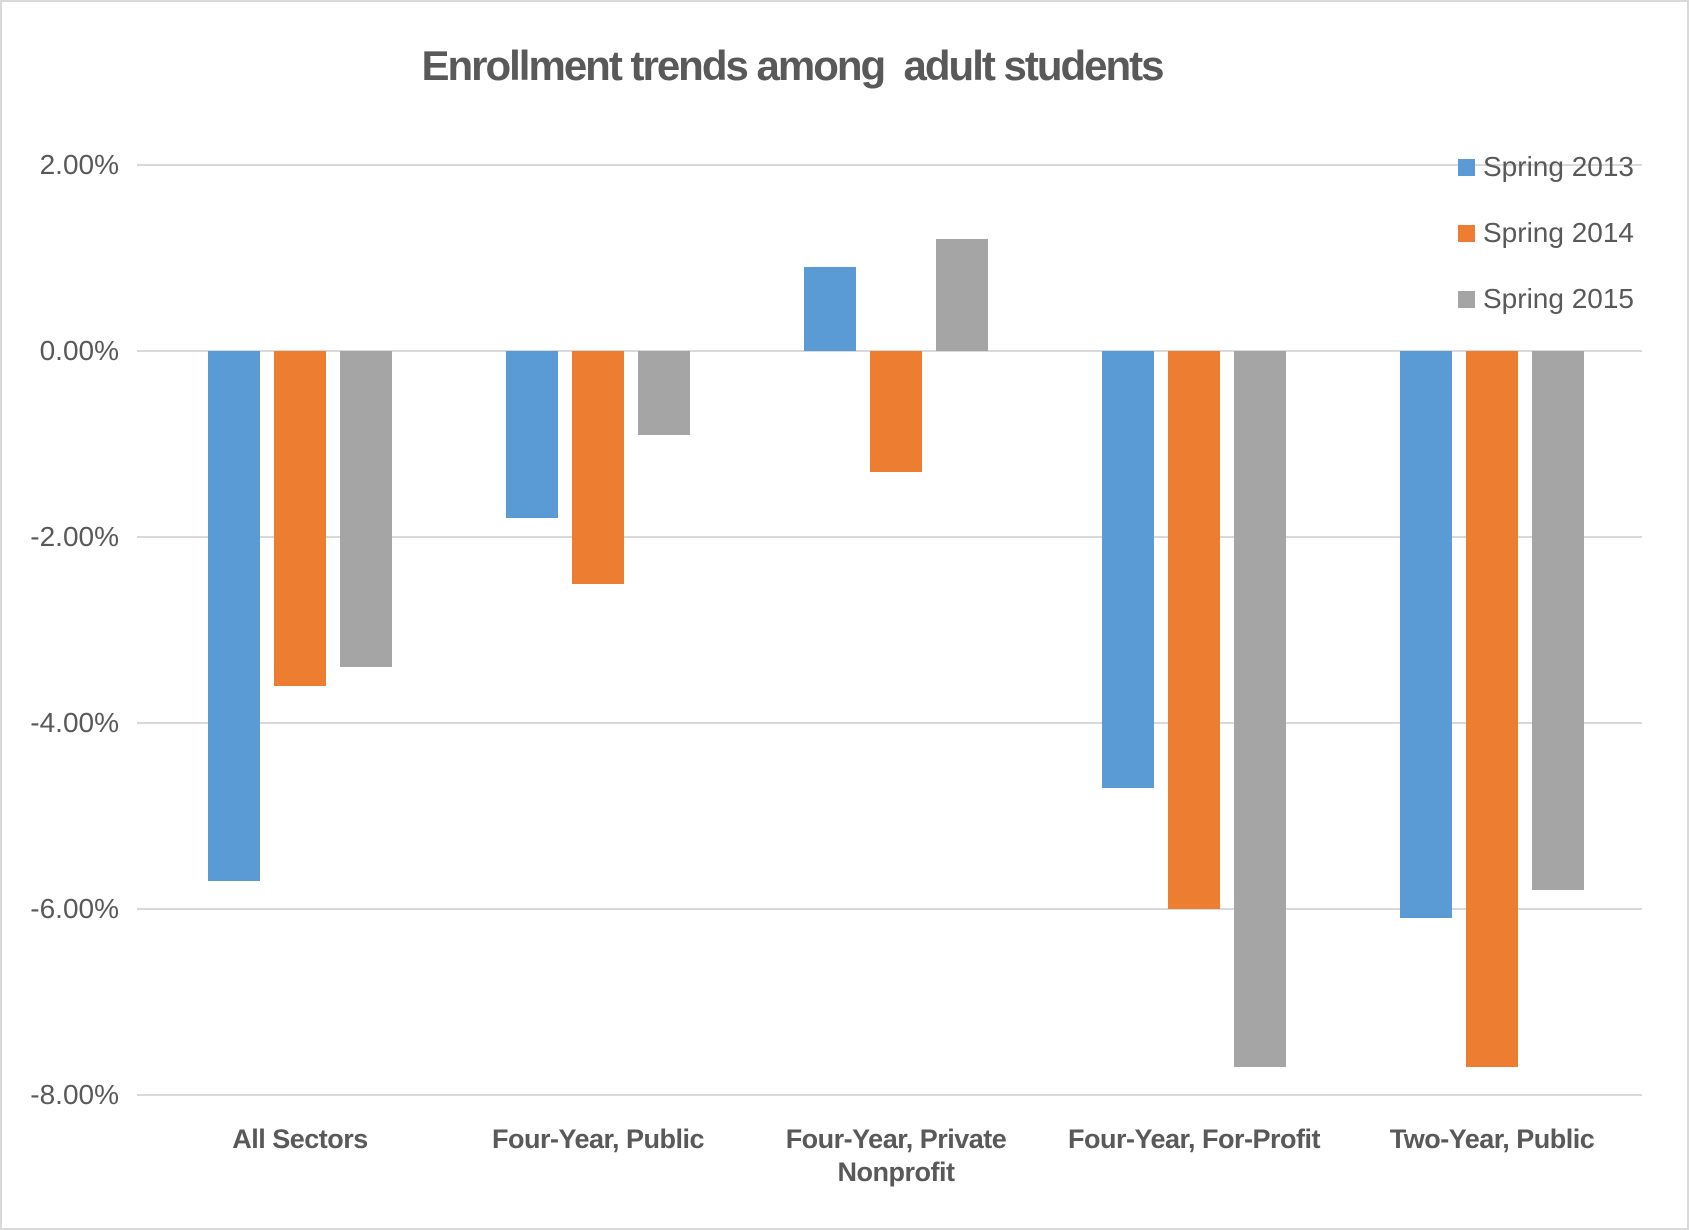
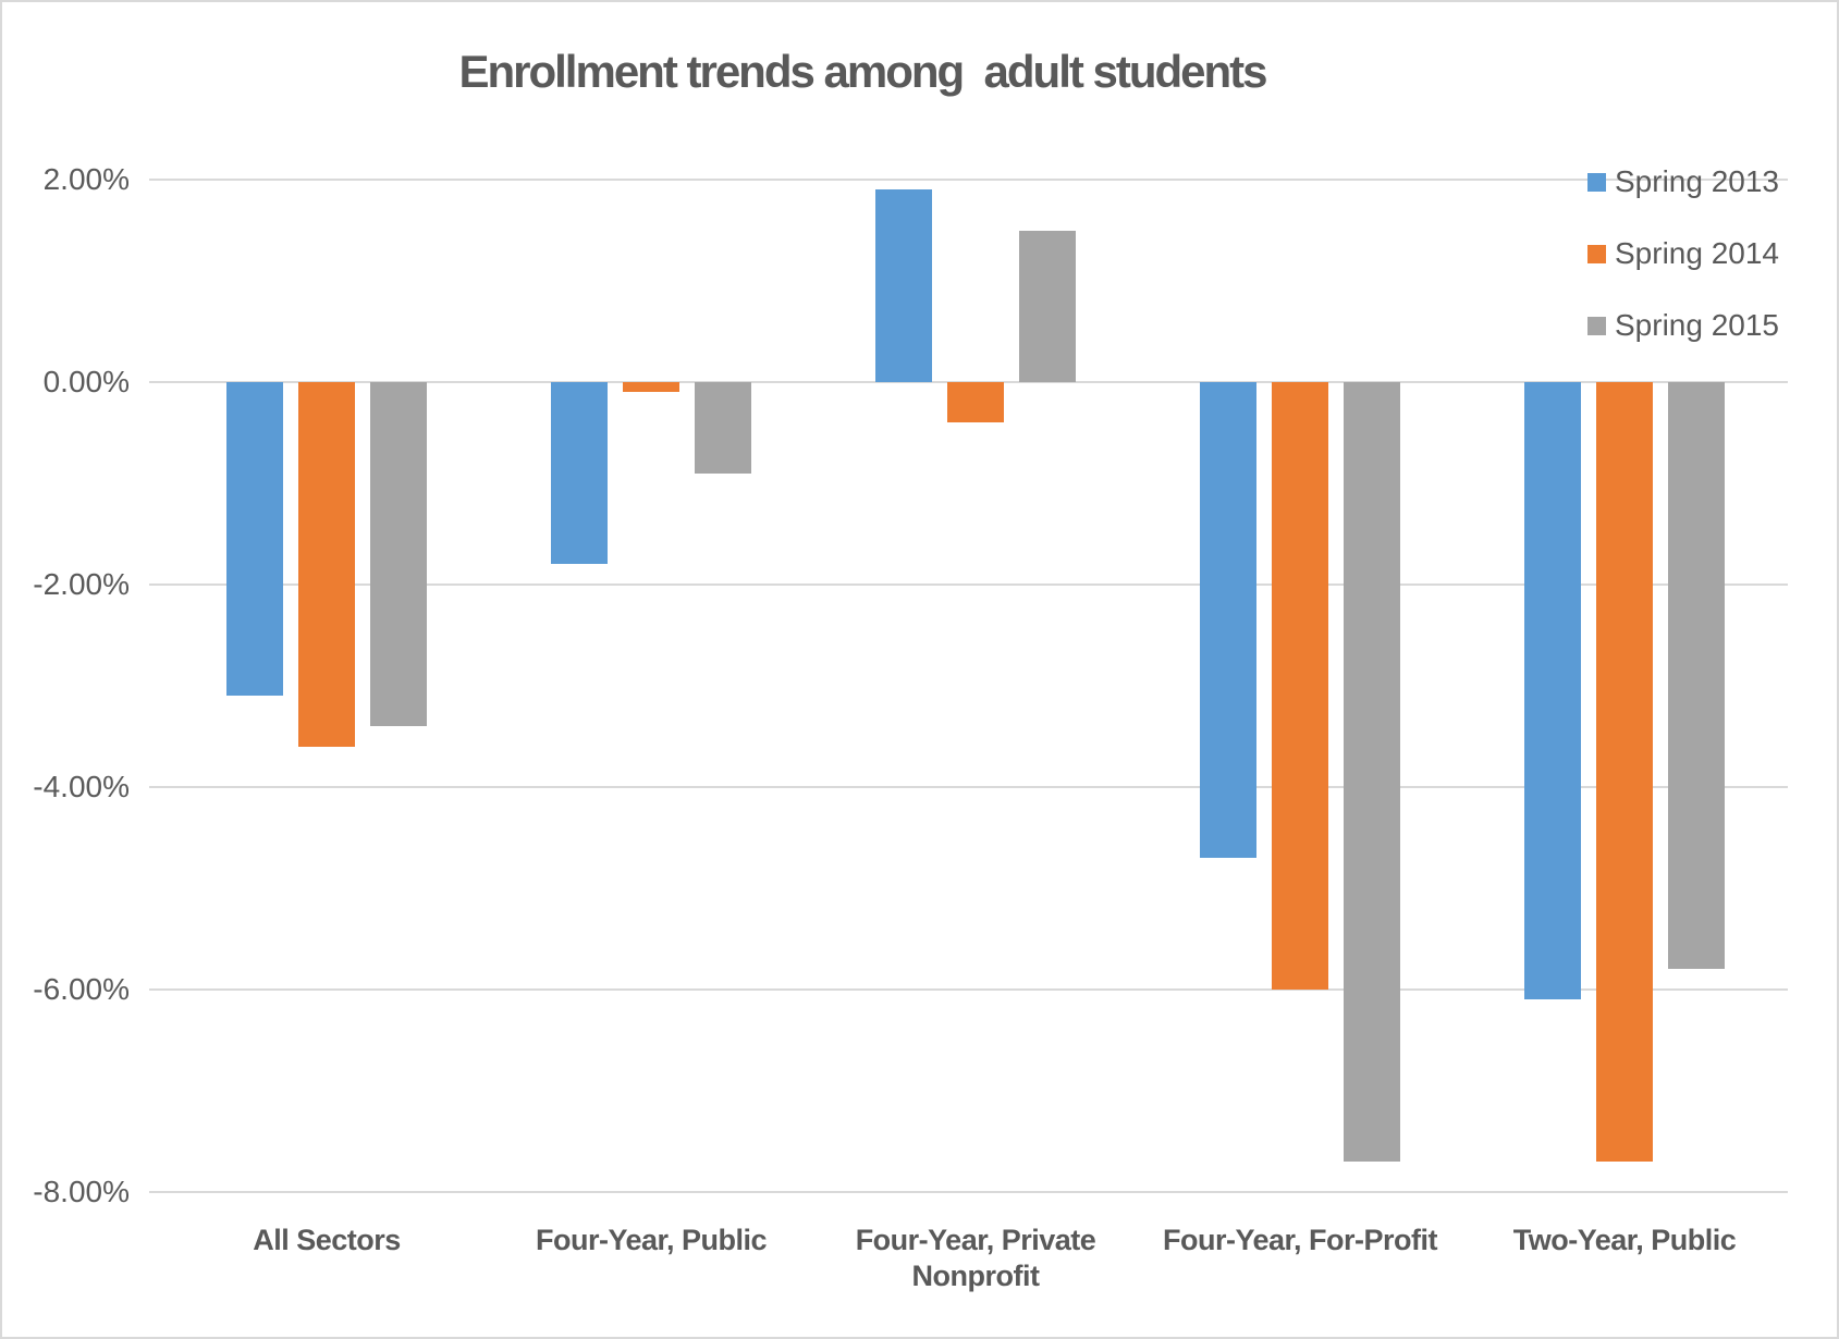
Spring 2013/All Sectors: -5.7% -> -3.1%
Spring 2014/Four-Year, Public: -2.5% -> -0.1%
Spring 2013/Four-Year, Private Nonprofit: 0.9% -> 1.9%
Spring 2014/Four-Year, Private Nonprofit: -1.3% -> -0.4%
Spring 2015/Four-Year, Private Nonprofit: 1.2% -> 1.5%
